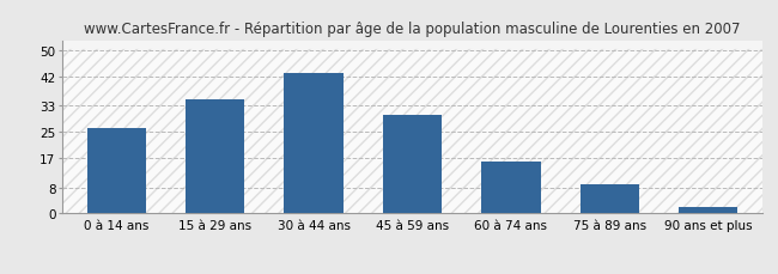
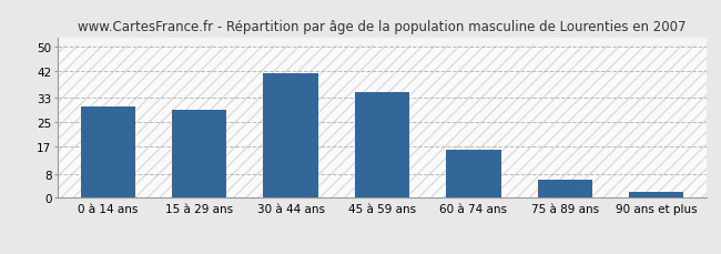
0 à 14 ans: 26 -> 30
15 à 29 ans: 35 -> 29
30 à 44 ans: 43 -> 41
45 à 59 ans: 30 -> 35
75 à 89 ans: 9 -> 6
